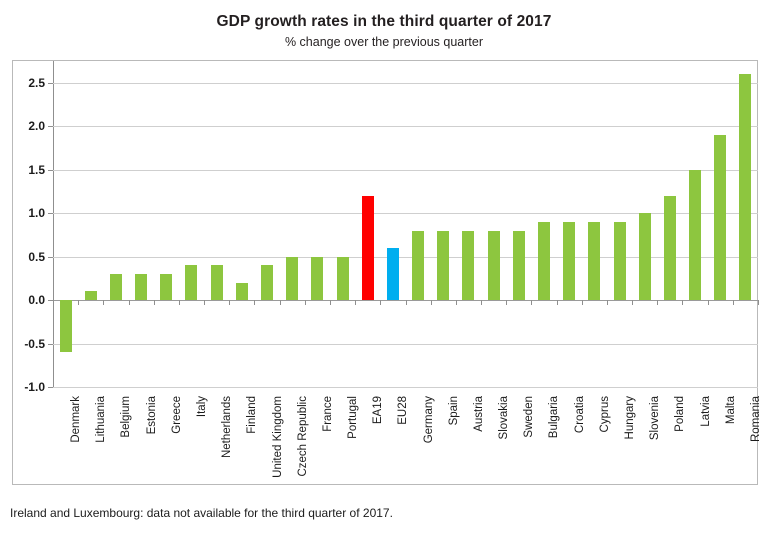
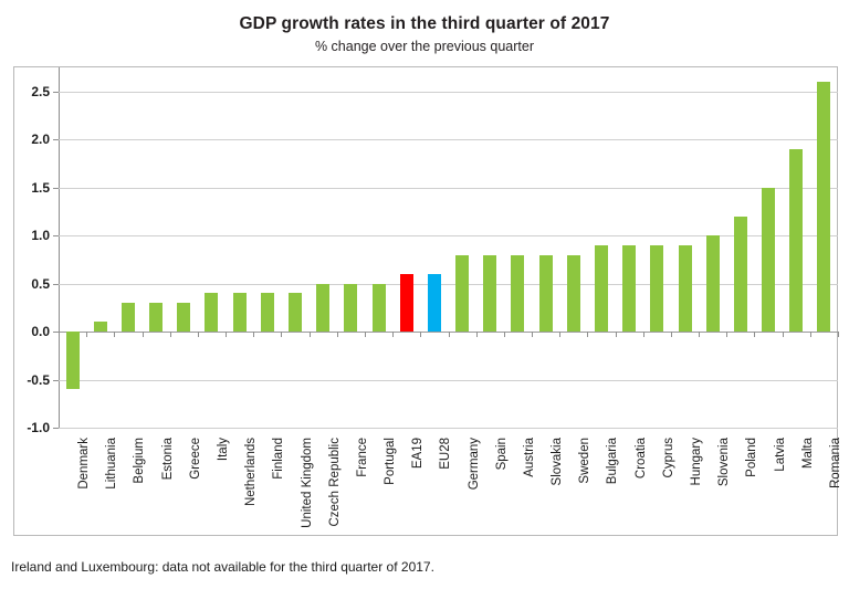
Finland: 0.2 -> 0.4
EA19: 1.2 -> 0.6
